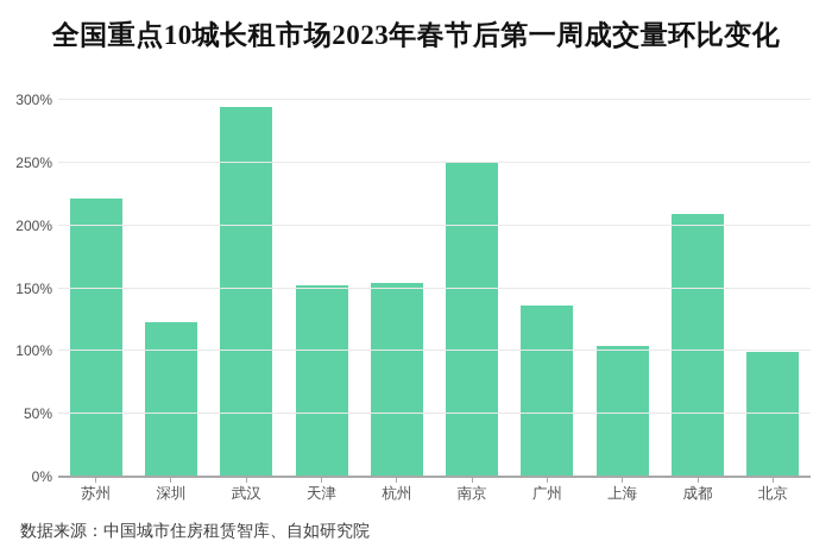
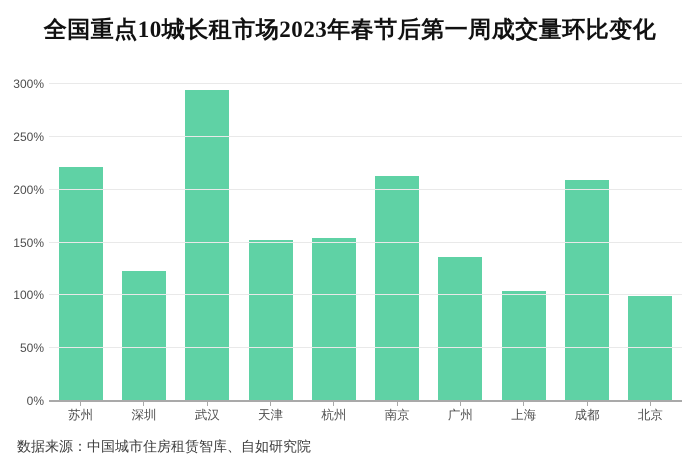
南京: 250% -> 213%
